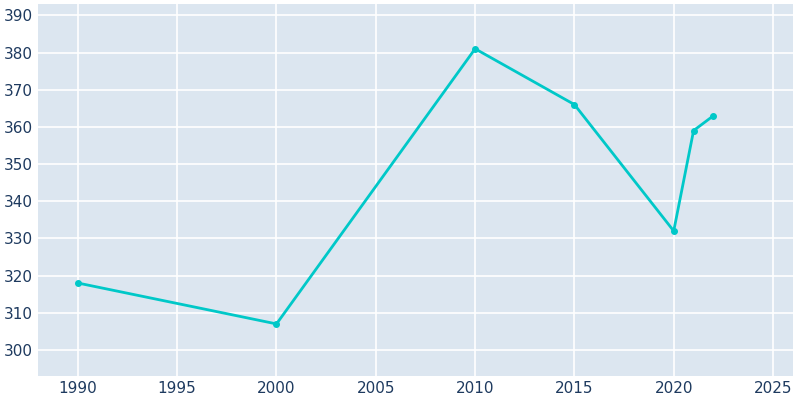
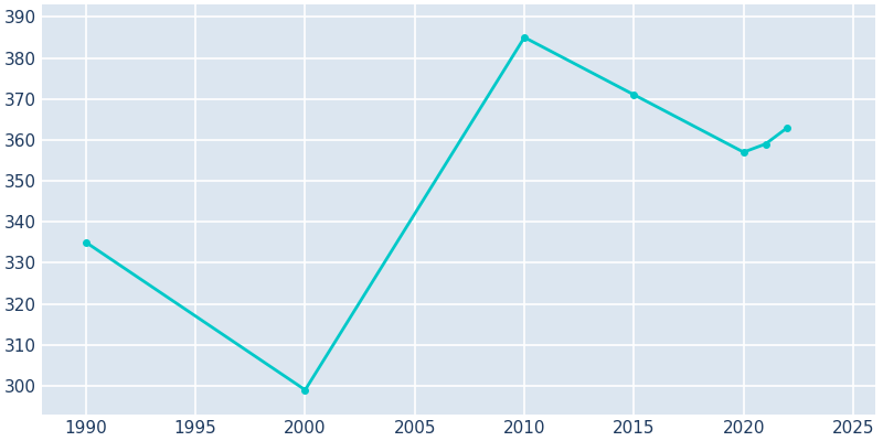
1990: 318 -> 335
2000: 307 -> 299
2010: 381 -> 385
2015: 366 -> 371
2020: 332 -> 357
